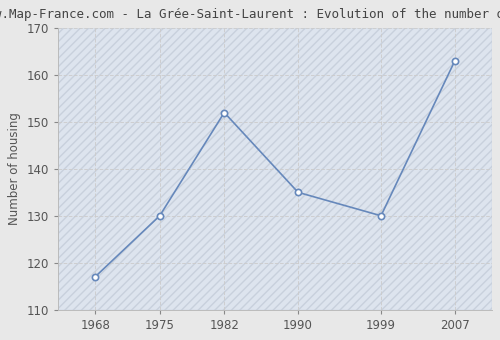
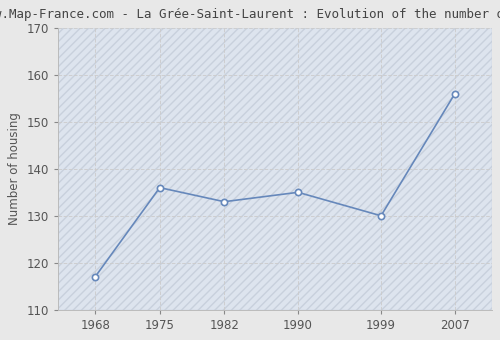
1975: 130 -> 136
1982: 152 -> 133
2007: 163 -> 156
